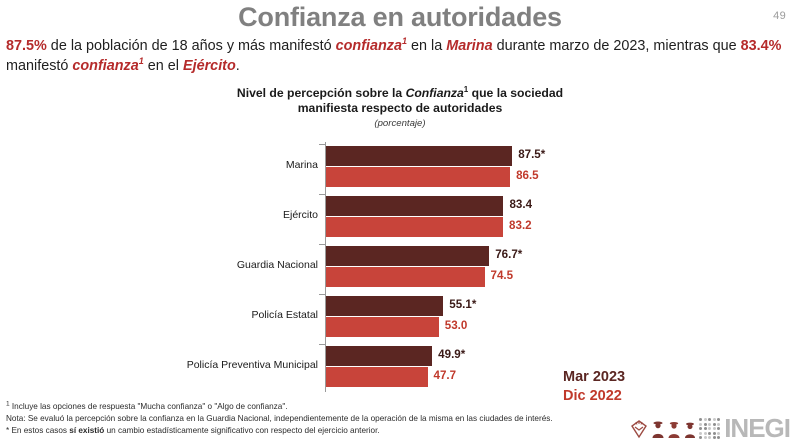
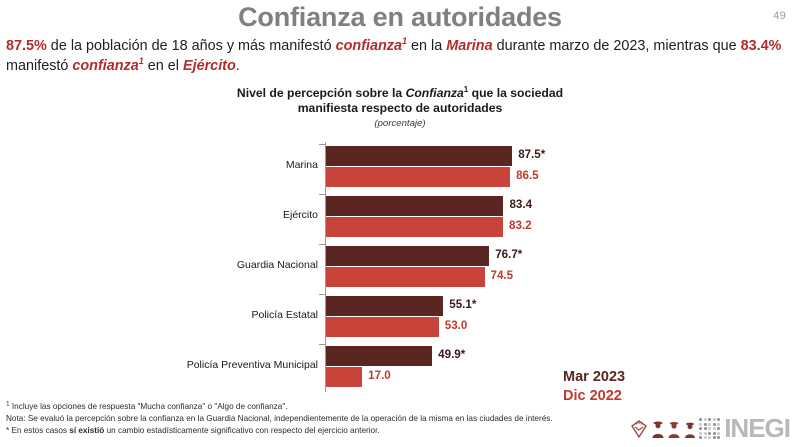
Dic 2022/Policía Preventiva Municipal: 47.7 -> 17.0
